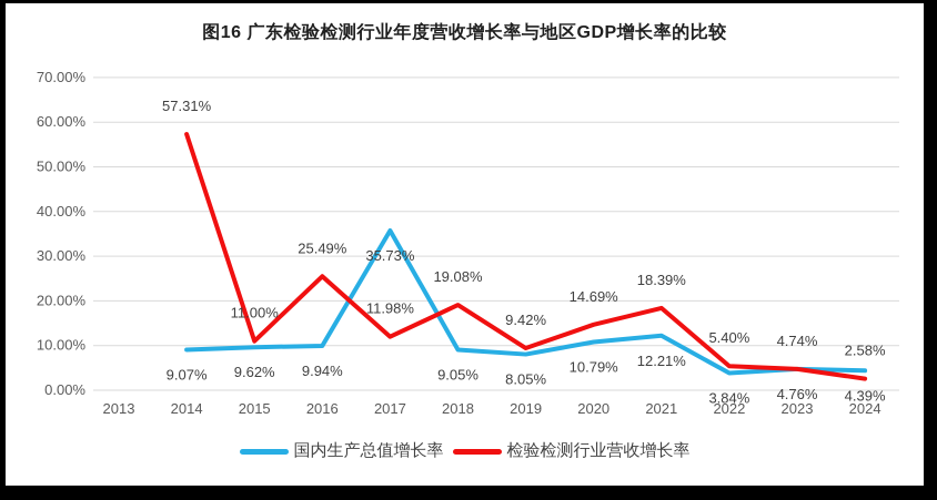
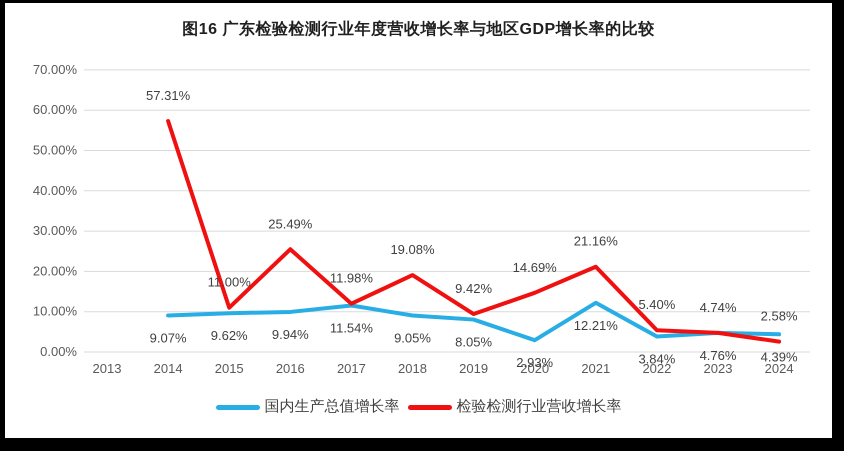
国内生产总值增长率/2017: 35.73% -> 11.54%
国内生产总值增长率/2020: 10.79% -> 2.93%
检验检测行业营收增长率/2021: 18.39% -> 21.16%
